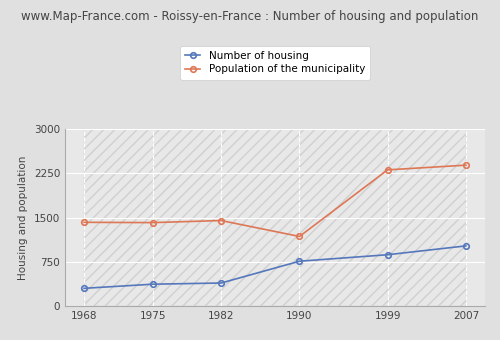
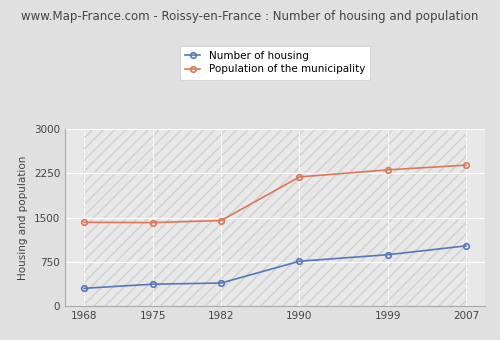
Population of the municipality/1990: 1180 -> 2190
